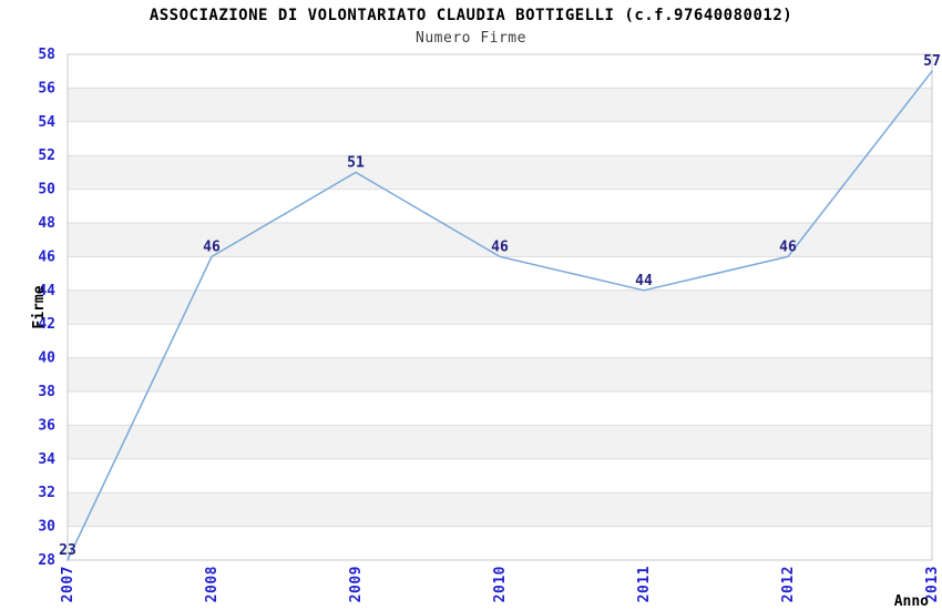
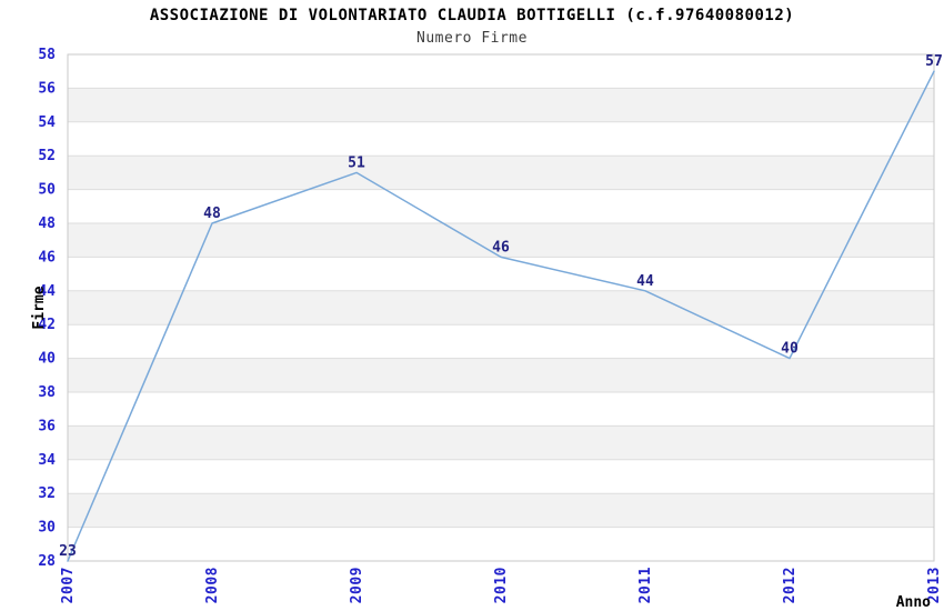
2008: 46 -> 48
2012: 46 -> 40
